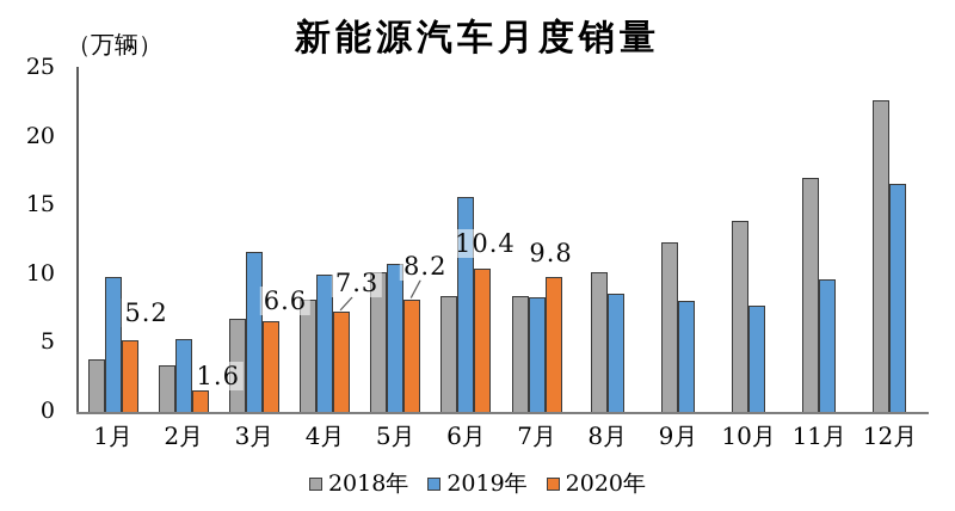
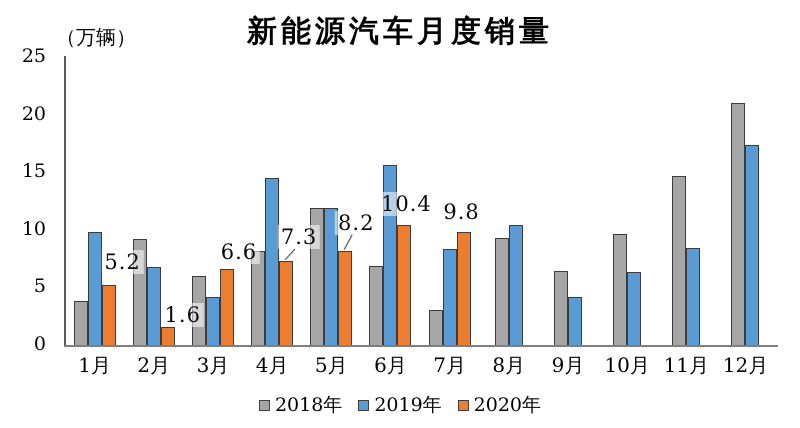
2018年/2月: 3.4 -> 9.2
2019年/2月: 5.3 -> 6.8
2018年/3月: 6.8 -> 6.0
2019年/3月: 11.6 -> 4.2
2019年/4月: 10.0 -> 14.5
2018年/5月: 10.2 -> 11.9
2019年/5月: 10.8 -> 11.9
2018年/6月: 8.4 -> 6.9
2018年/7月: 8.4 -> 3.0
2018年/8月: 10.2 -> 9.3
2019年/8月: 8.6 -> 10.4
2018年/9月: 12.3 -> 6.4
2019年/9月: 8.1 -> 4.2
2018年/10月: 13.9 -> 9.6
2019年/10月: 7.7 -> 6.3
2018年/11月: 17.0 -> 14.7
2019年/11月: 9.6 -> 8.4
2018年/12月: 22.7 -> 21.0
2019年/12月: 16.6 -> 17.4
